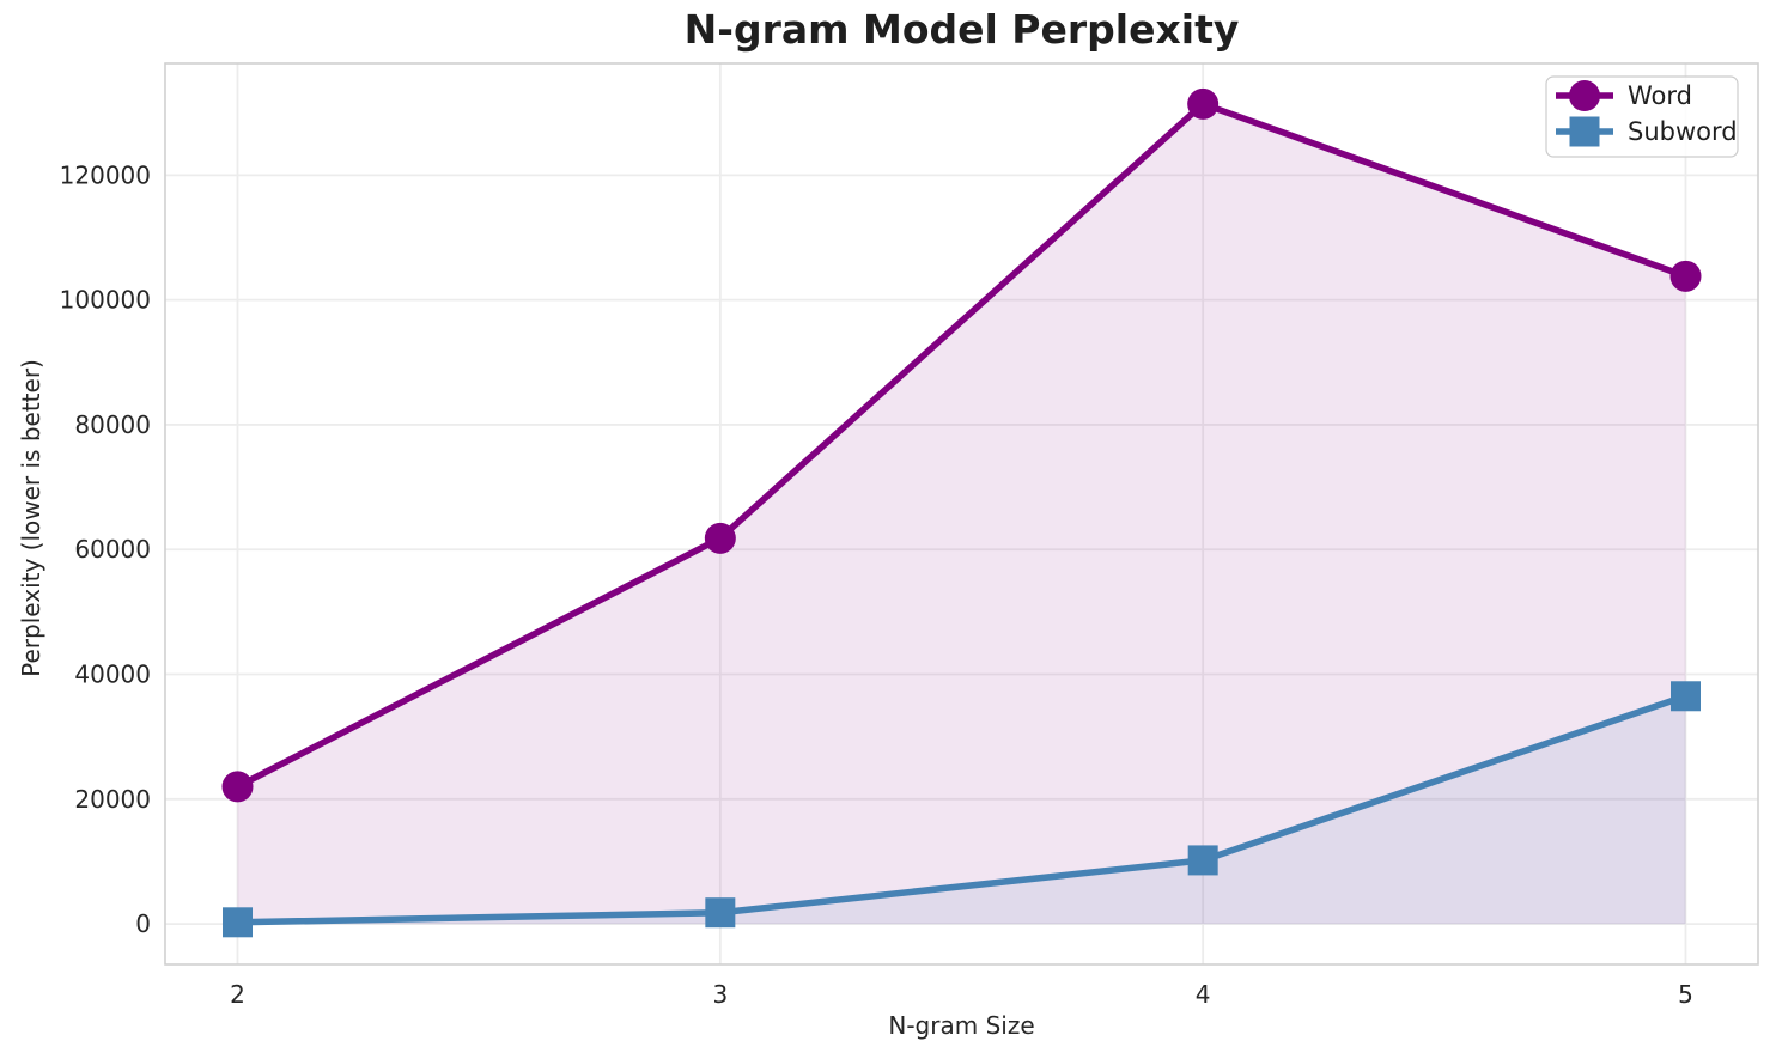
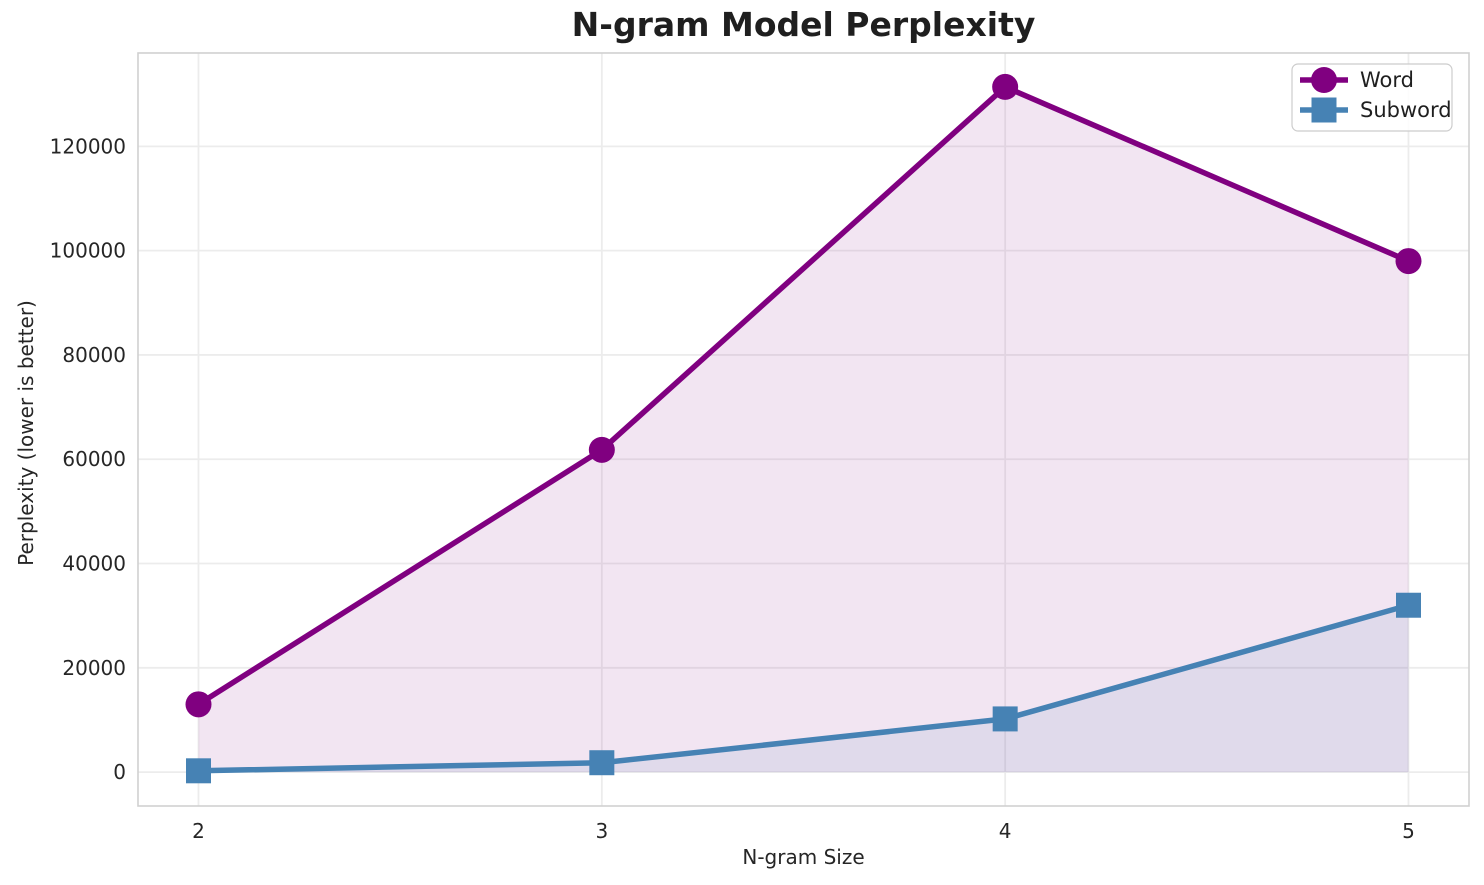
Word/2: 22000 -> 13000
Word/5: 104000 -> 98000
Subword/5: 36000 -> 32000
